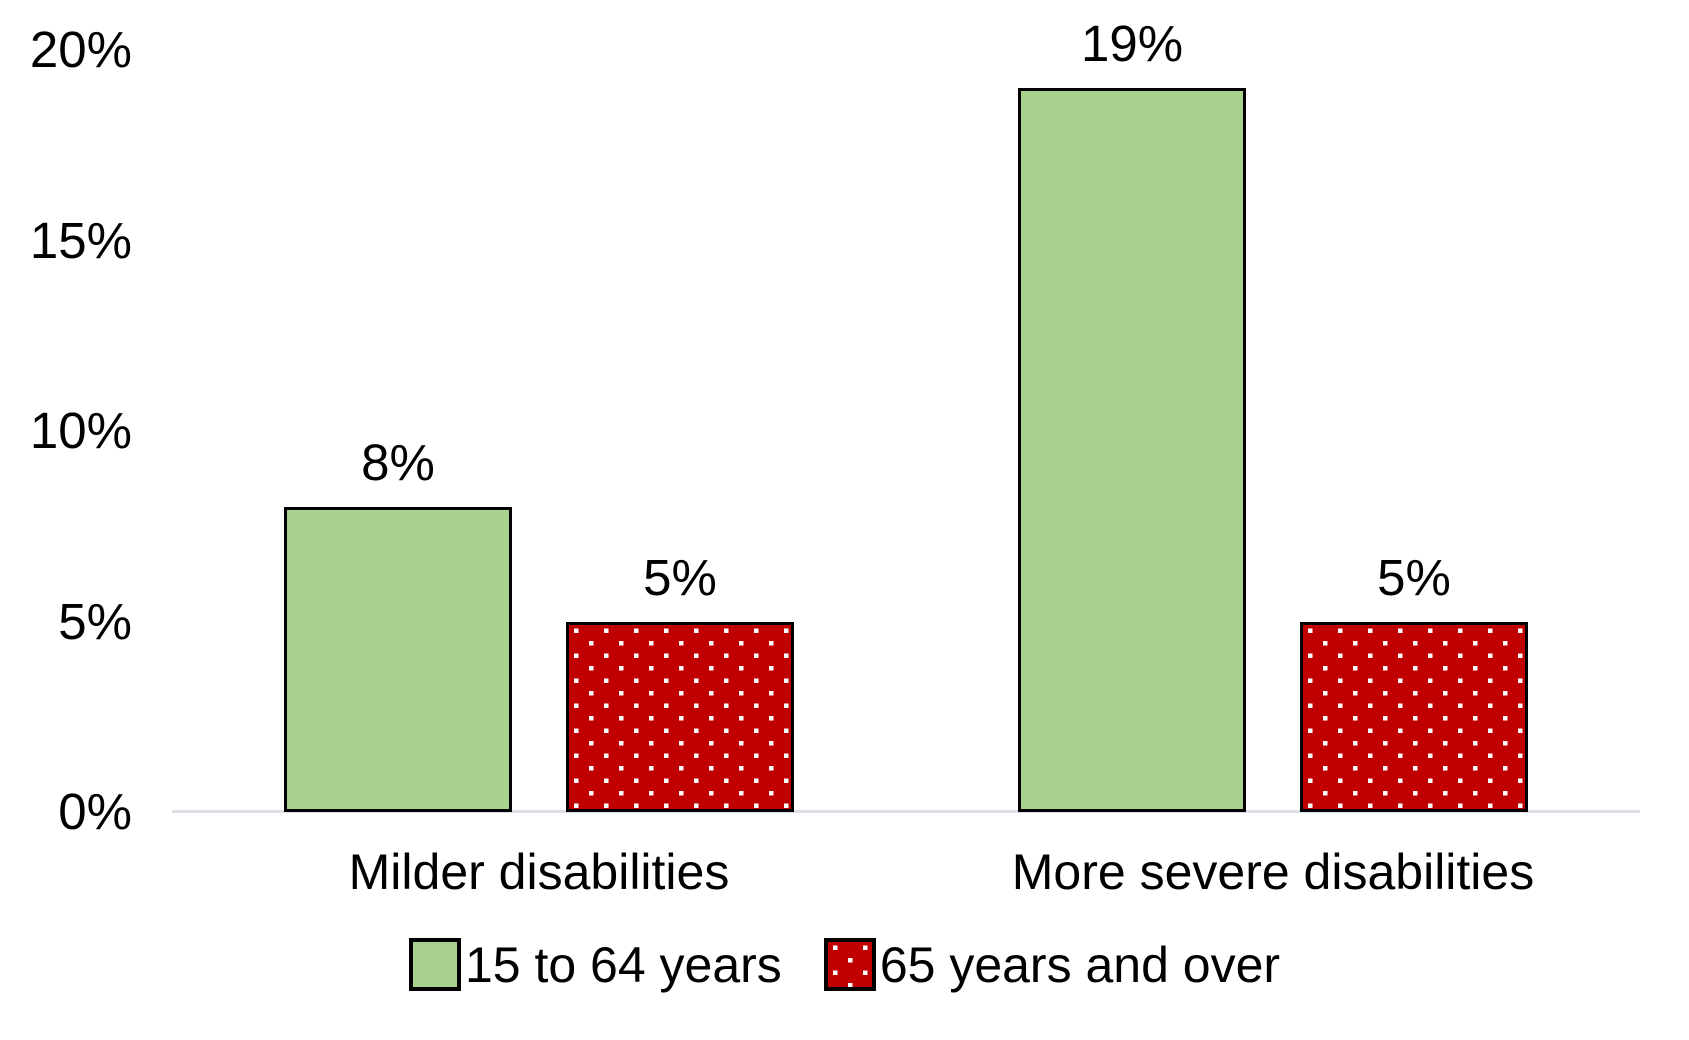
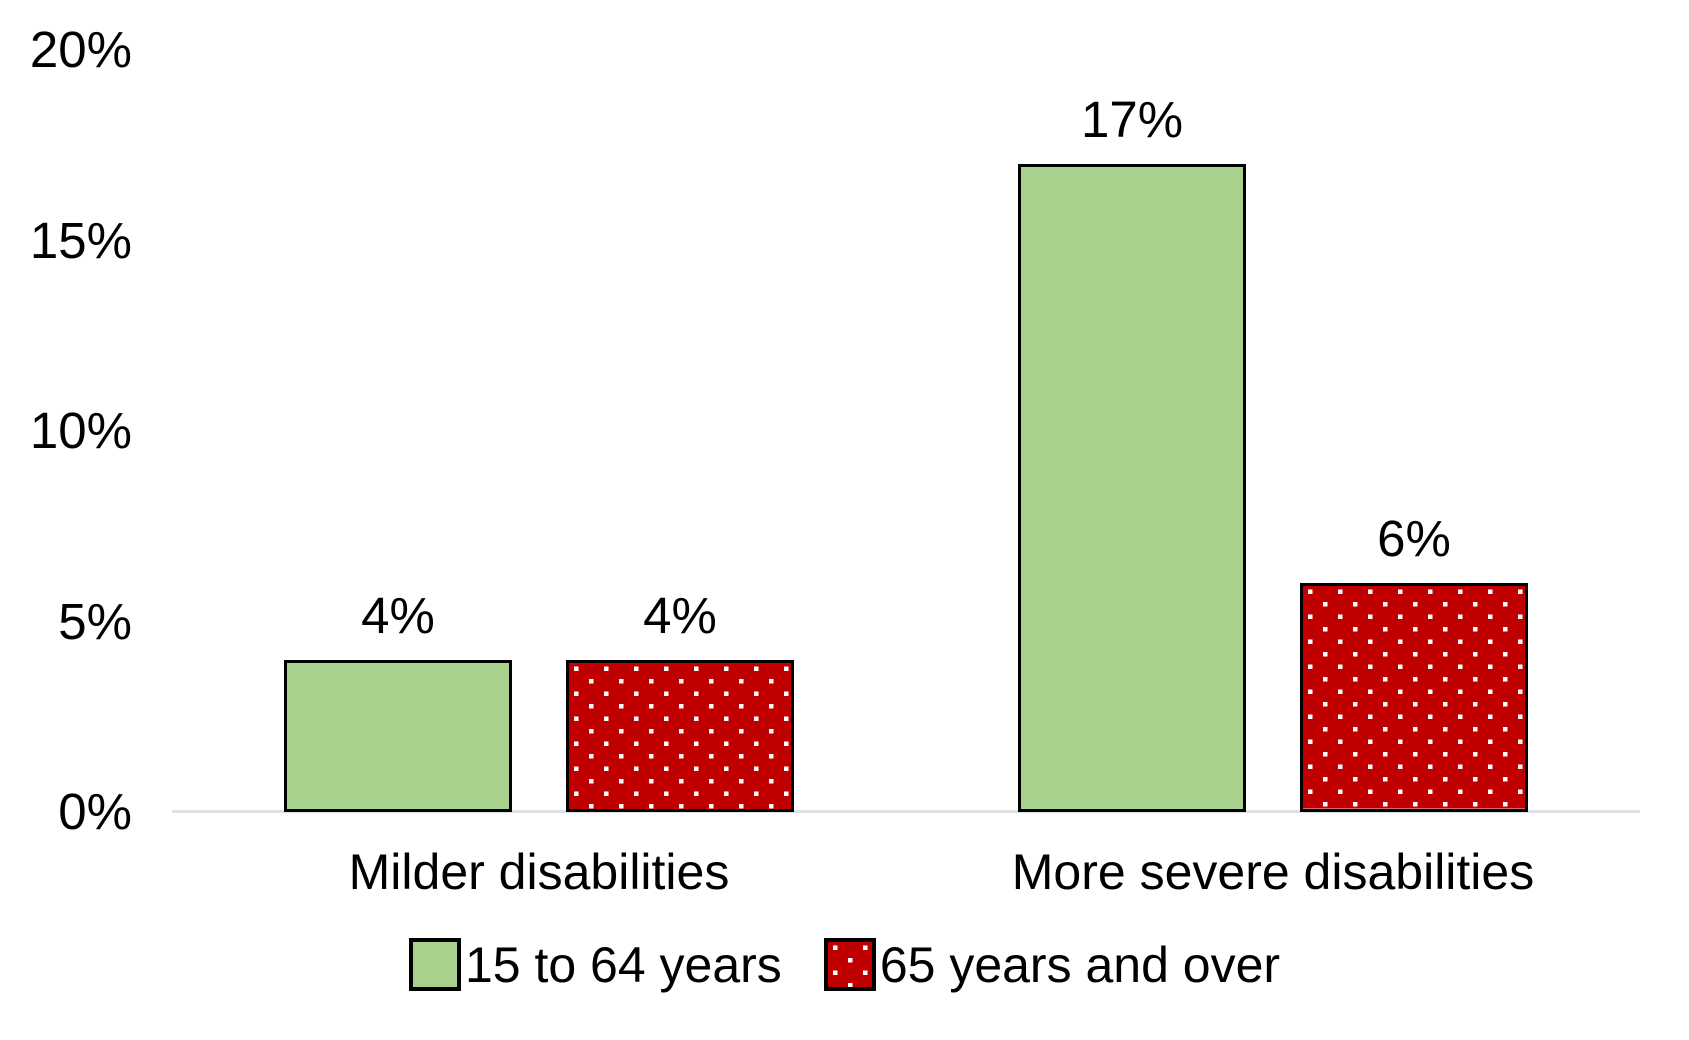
15 to 64 years/Milder disabilities: 8% -> 4%
65 years and over/Milder disabilities: 5% -> 4%
15 to 64 years/More severe disabilities: 19% -> 17%
65 years and over/More severe disabilities: 5% -> 6%
